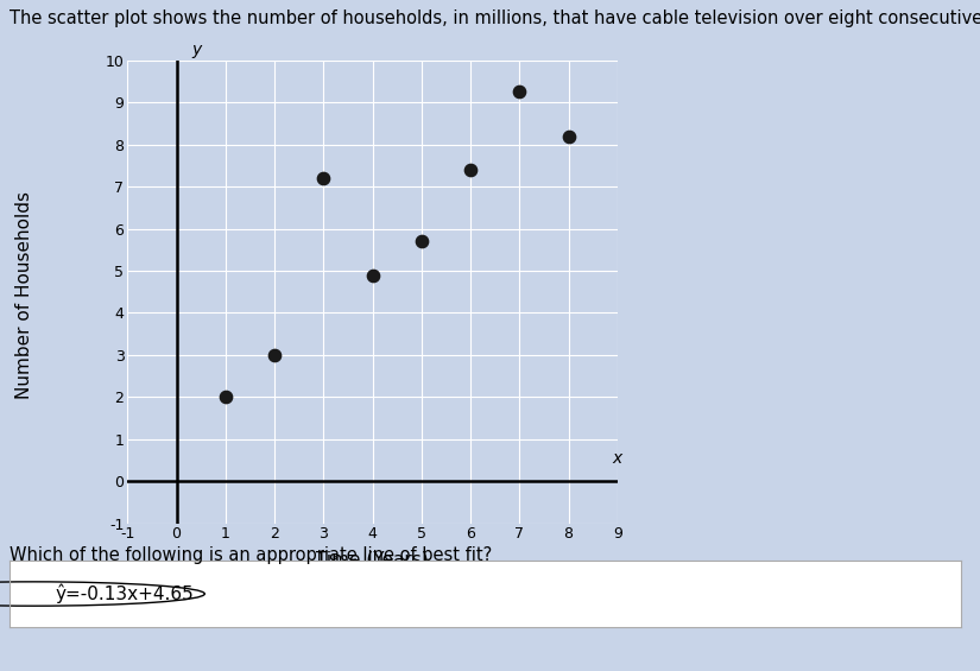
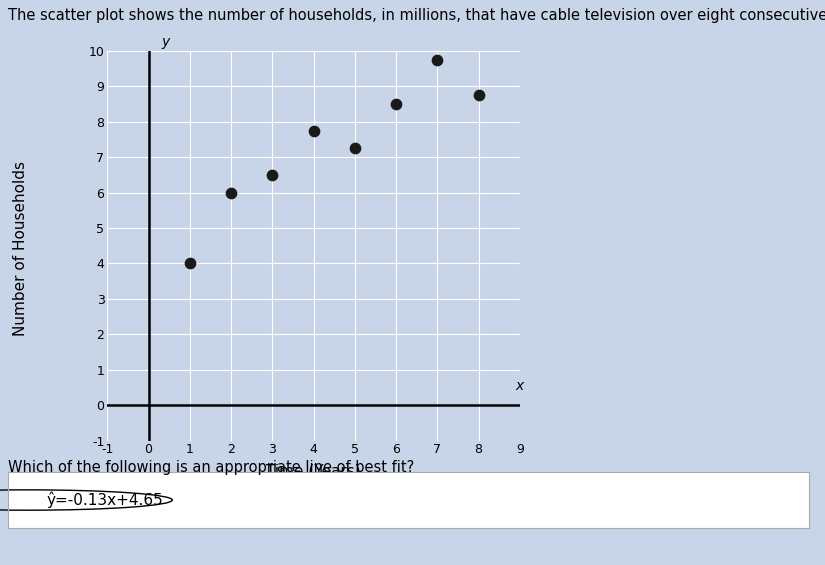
1: 2.00 -> 4.00
2: 3.00 -> 6.00
3: 7.20 -> 6.50
4: 4.90 -> 7.75
5: 5.70 -> 7.25
6: 7.40 -> 8.50
7: 9.25 -> 9.75
8: 8.20 -> 8.75
